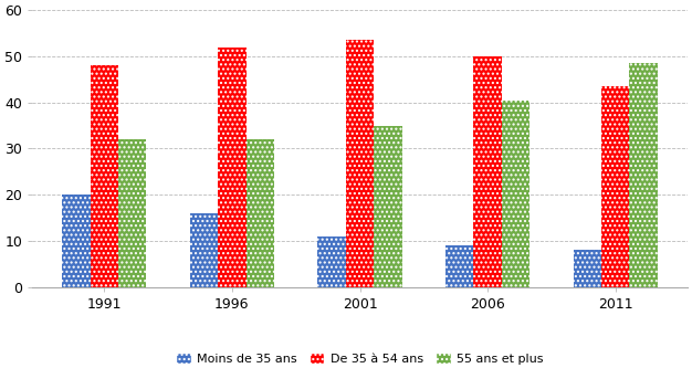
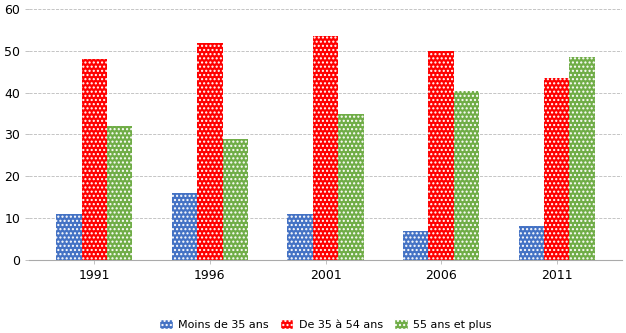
Moins de 35 ans/1991: 20 -> 11
55 ans et plus/1996: 32.0 -> 29.0
Moins de 35 ans/2006: 9 -> 7
